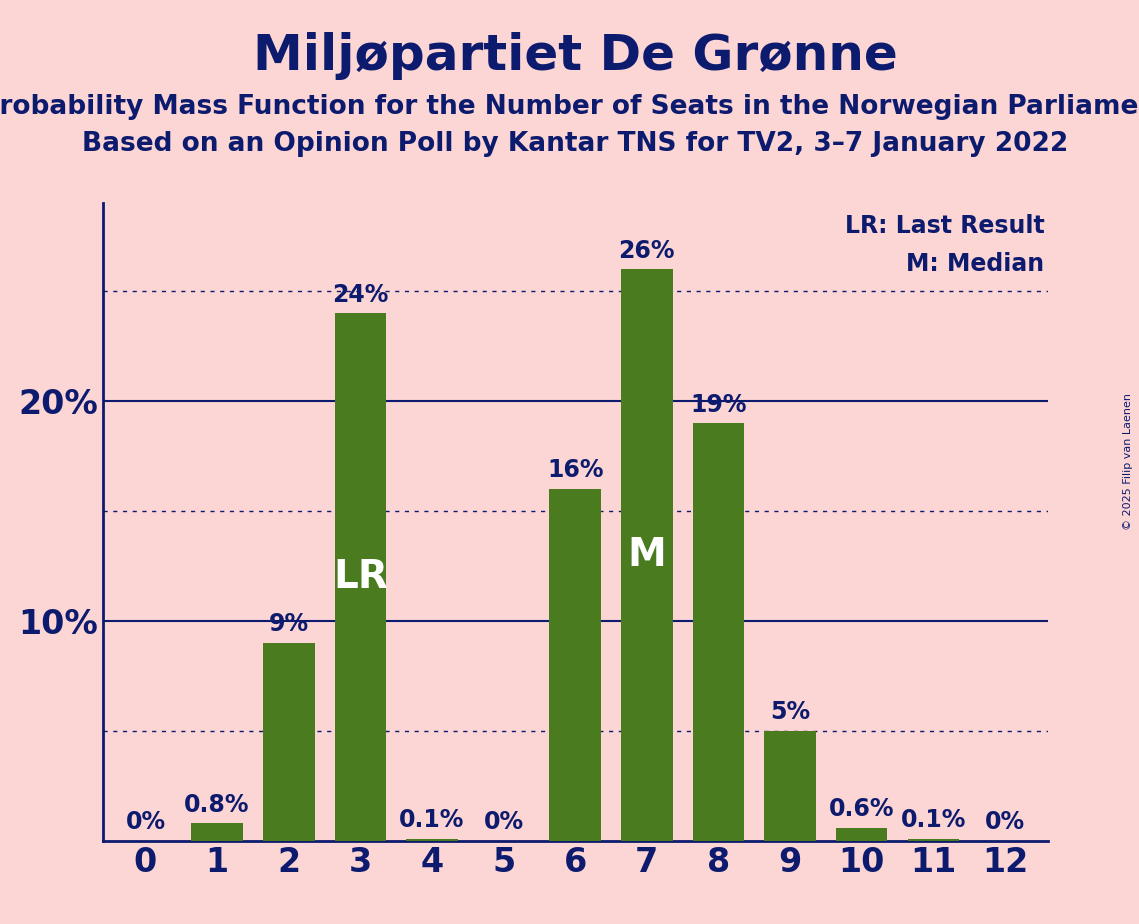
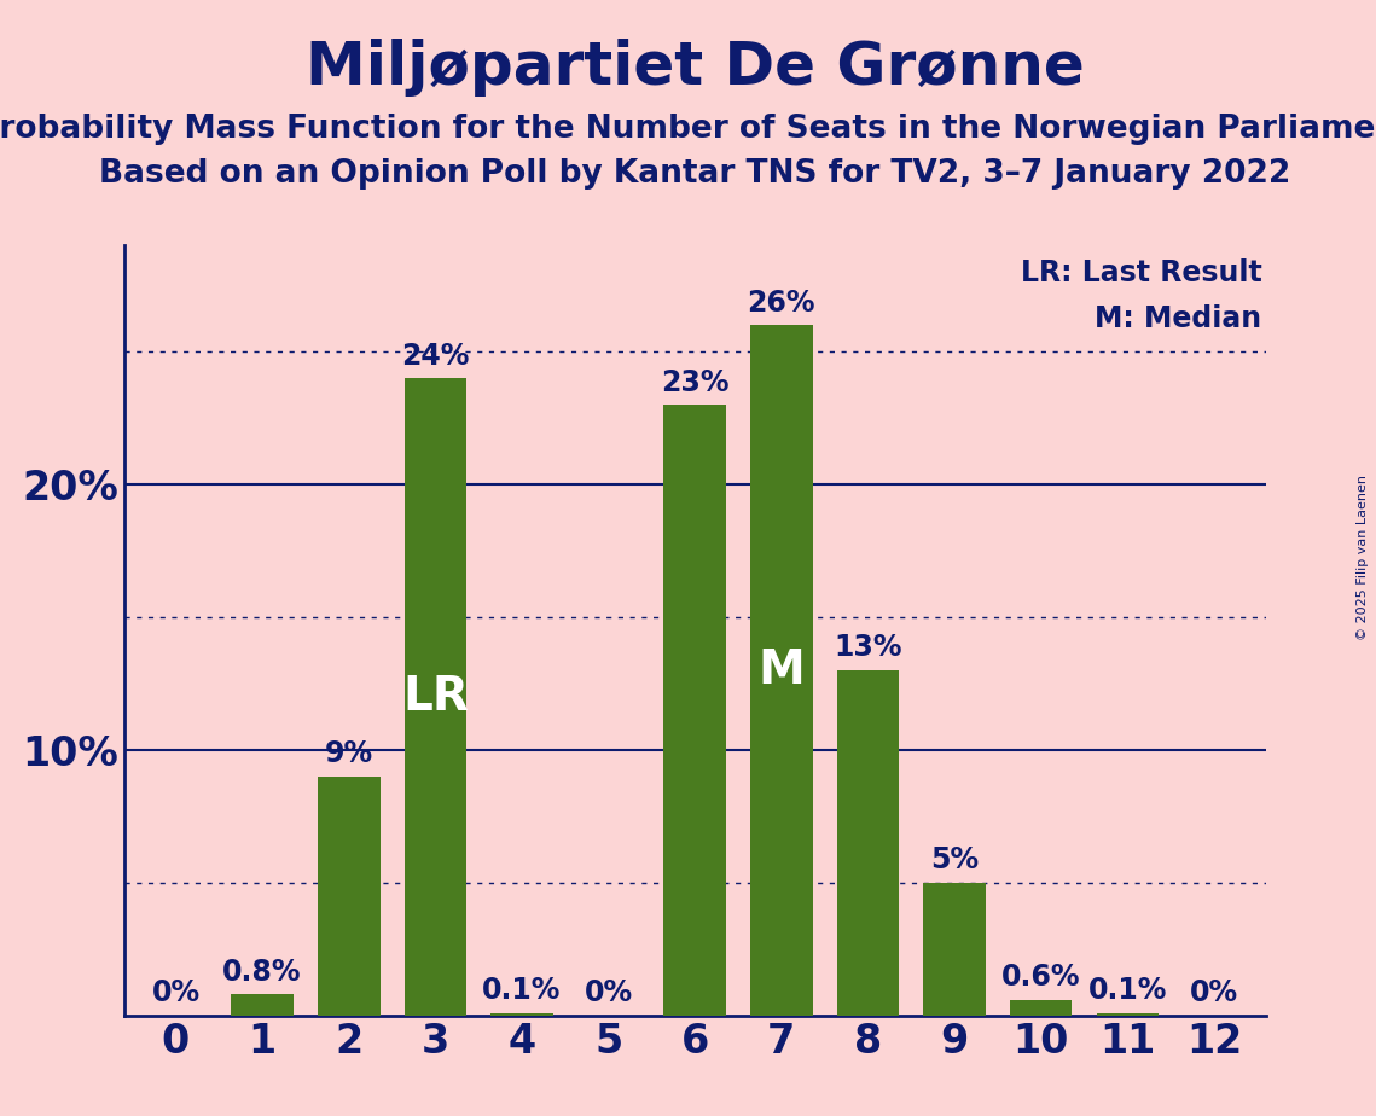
6: 16% -> 23%
8: 19% -> 13%
